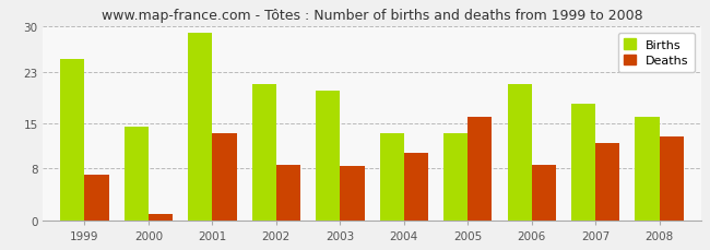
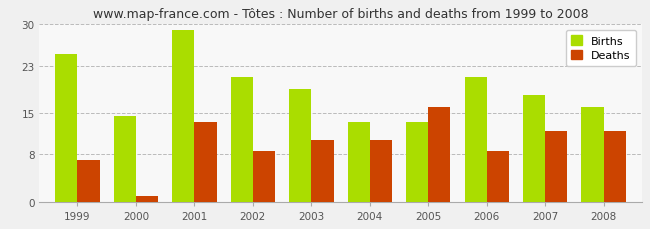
Births/2003: 20.0 -> 19.0
Deaths/2003: 8.4 -> 10.5
Deaths/2008: 13.0 -> 12.0
